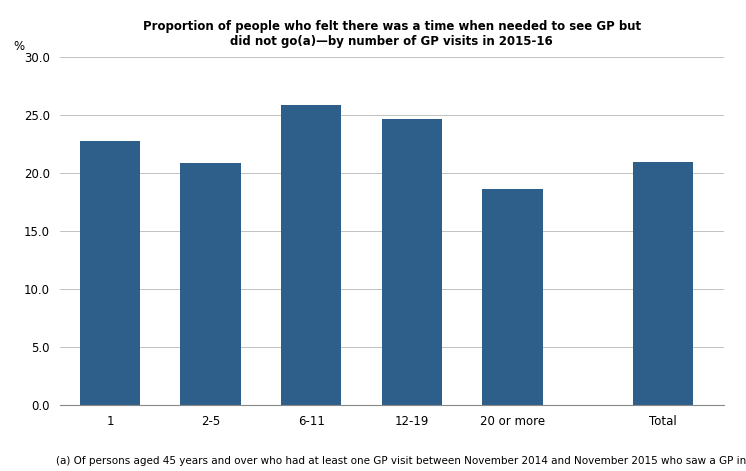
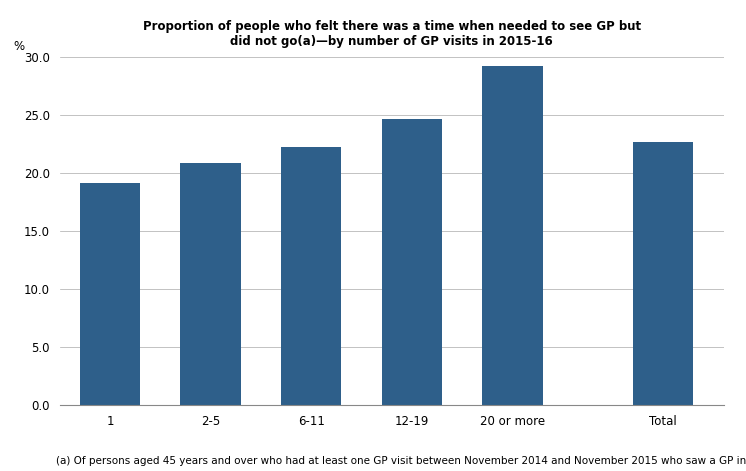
1: 22.7 -> 19.1
6-11: 25.8 -> 22.2
20 or more: 18.6 -> 29.2
Total: 20.9 -> 22.6
